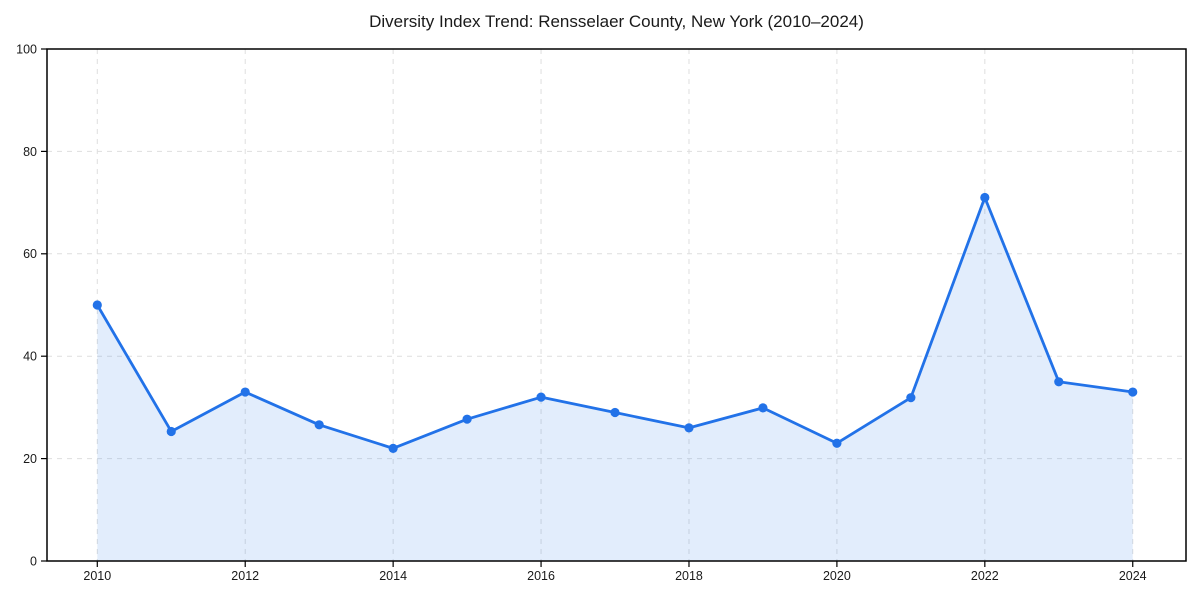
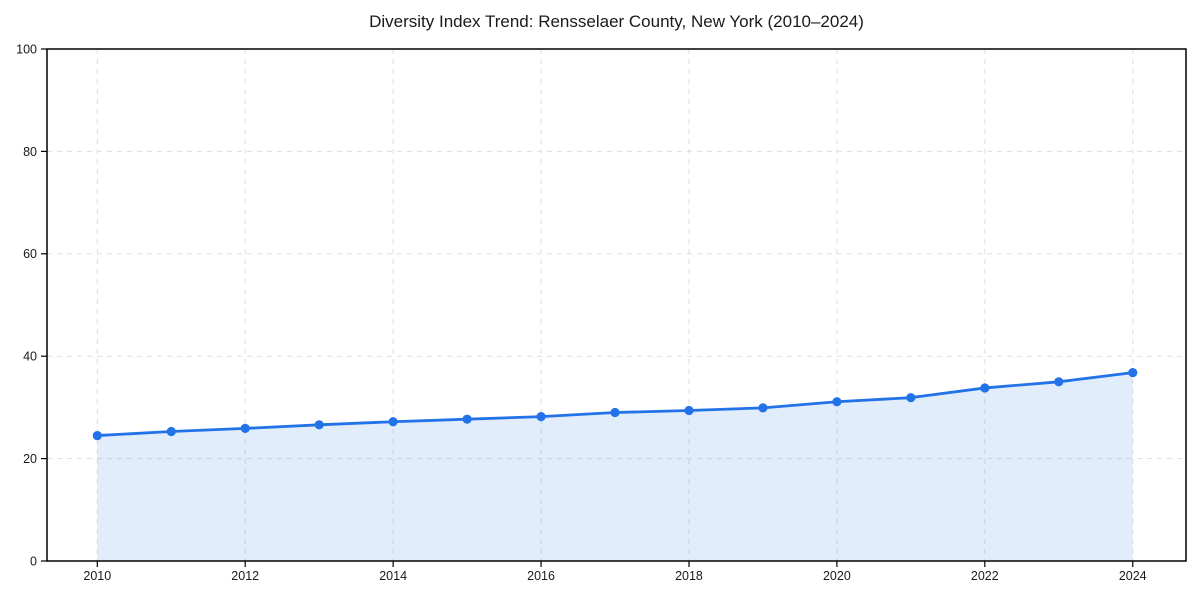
2010: 50 -> 24
2012: 33 -> 26
2014: 22 -> 27
2016: 32 -> 28
2018: 26 -> 29
2020: 23 -> 31
2022: 71 -> 34
2024: 33 -> 37
